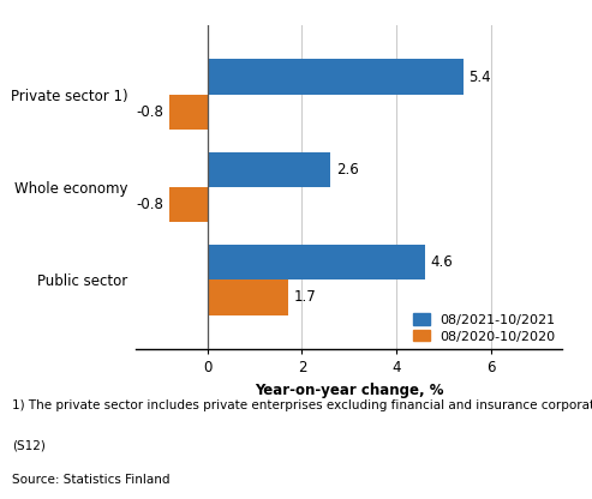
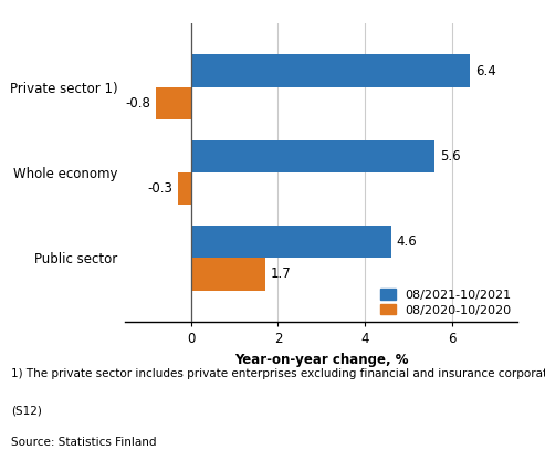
08/2021-10/2021/Private sector 1): 5.4 -> 6.4
08/2021-10/2021/Whole economy: 2.6 -> 5.6
08/2020-10/2020/Whole economy: -0.8 -> -0.3
